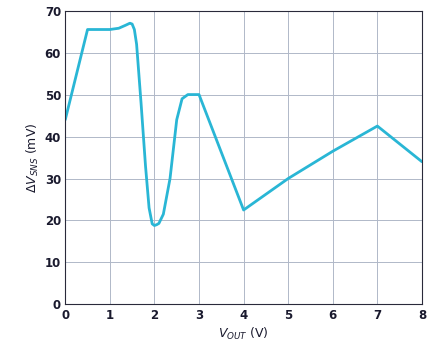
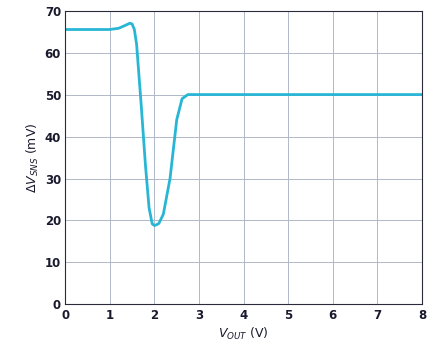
0: 44.0 -> 65.5
4: 22.5 -> 50.0
5: 30.0 -> 50.0
6: 36.5 -> 50.0
7: 42.5 -> 50.0
8: 34.0 -> 50.0
